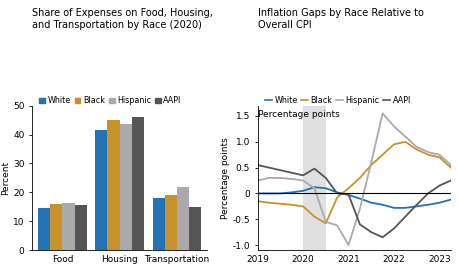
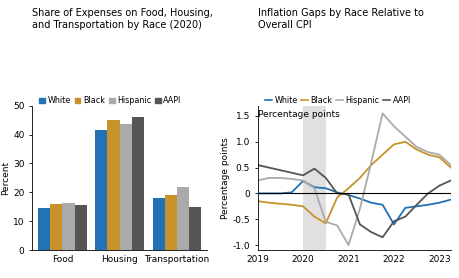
White/2020: 0.05 -> 0.24
White/2022: -0.28 -> -0.60
AAPI/2022: -0.68 -> -0.54
